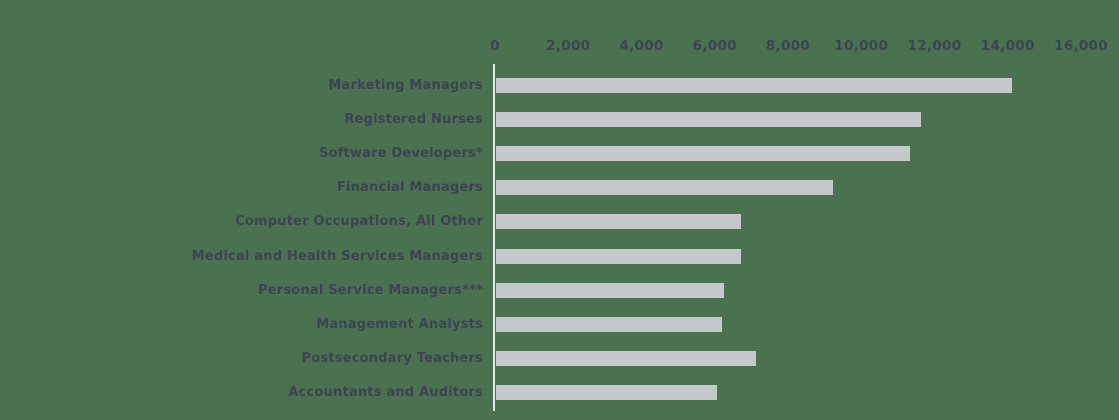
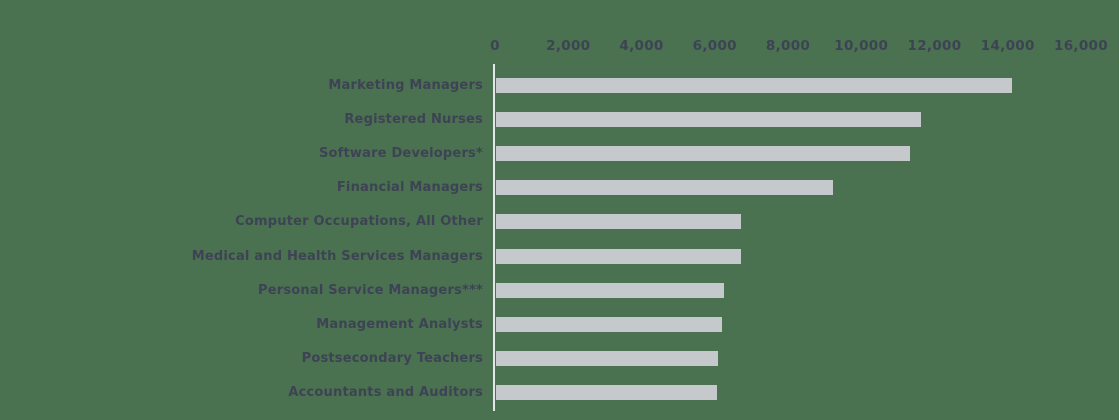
Postsecondary Teachers: 7100 -> 6000
